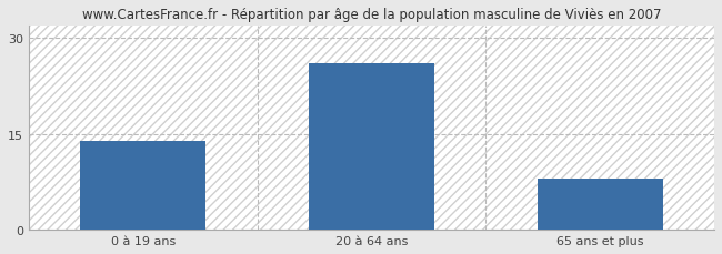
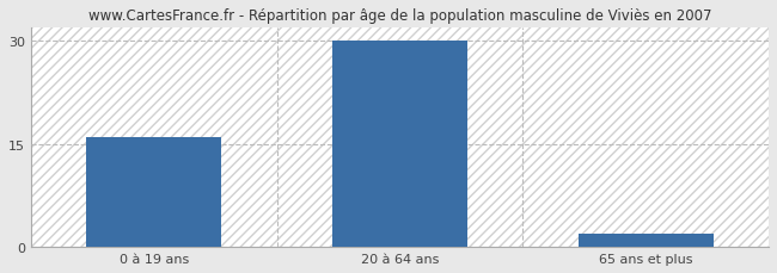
0 à 19 ans: 14 -> 16
20 à 64 ans: 26 -> 30
65 ans et plus: 8 -> 2
